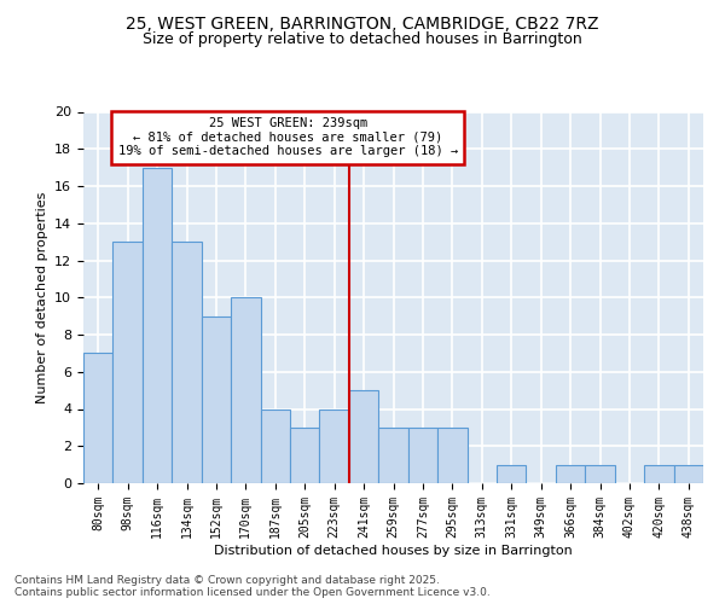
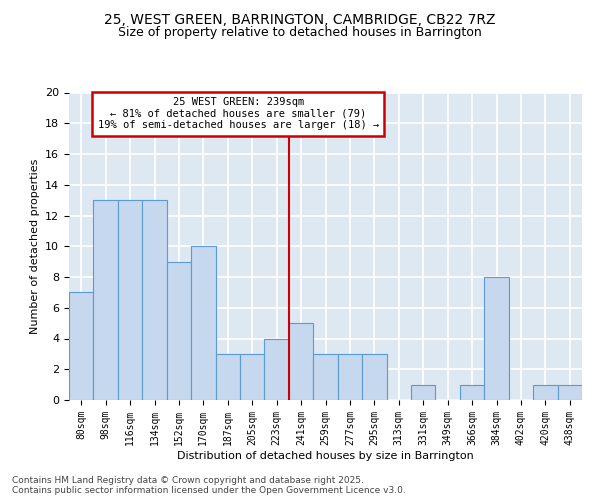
116sqm: 17 -> 13
187sqm: 4 -> 3
384sqm: 1 -> 8
